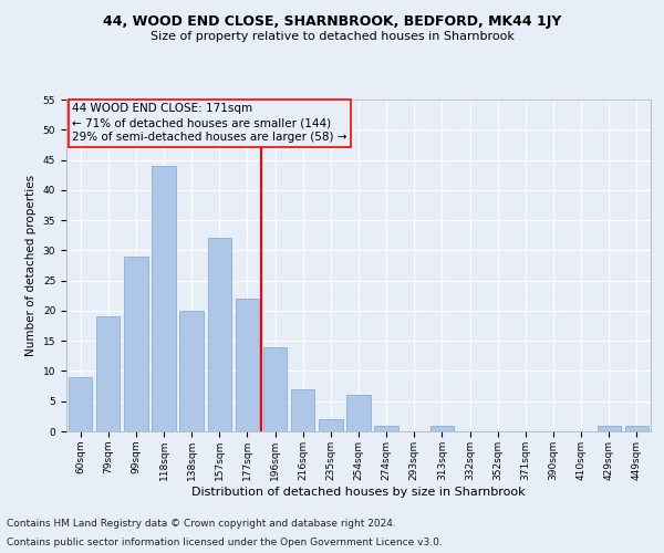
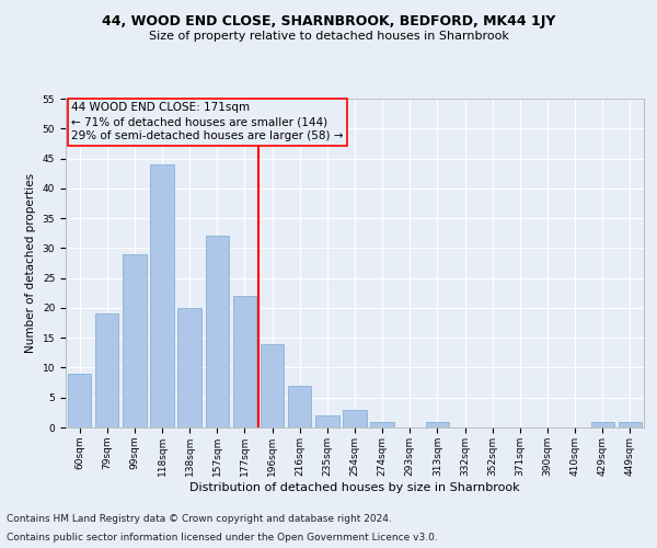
254sqm: 6 -> 3
